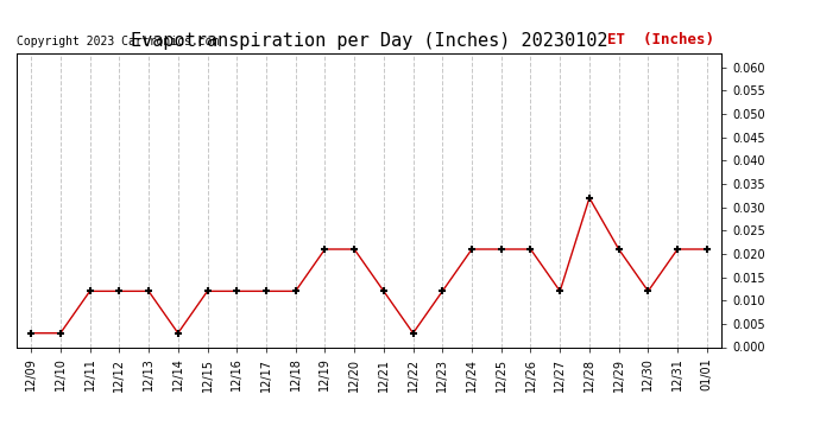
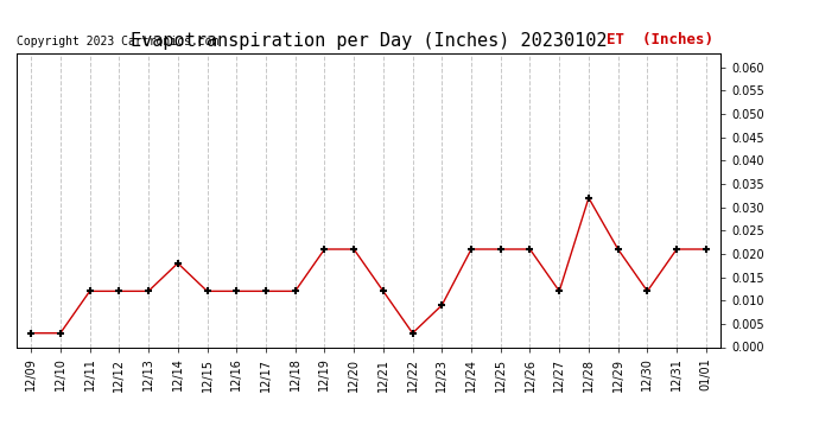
12/14: 0.003 -> 0.018
12/23: 0.012 -> 0.009
